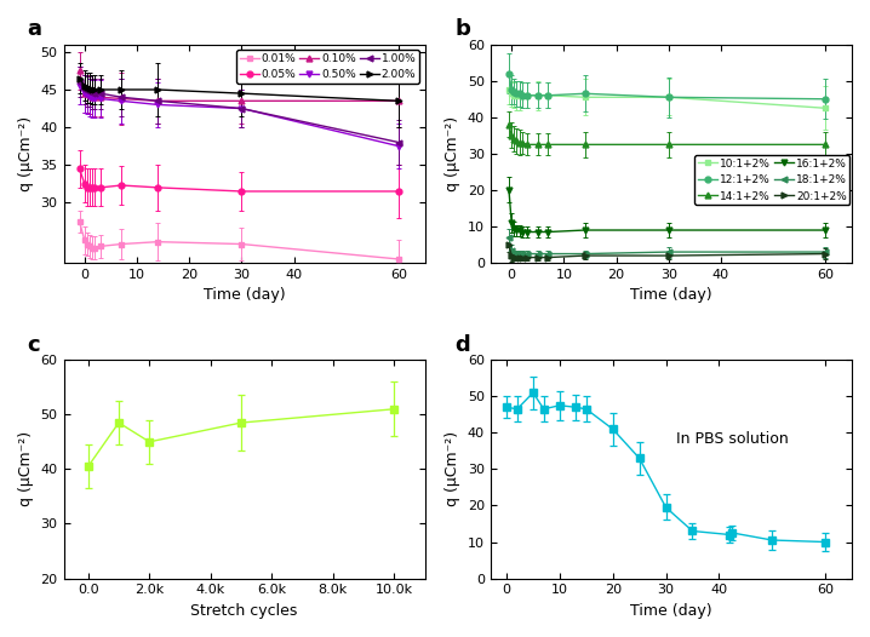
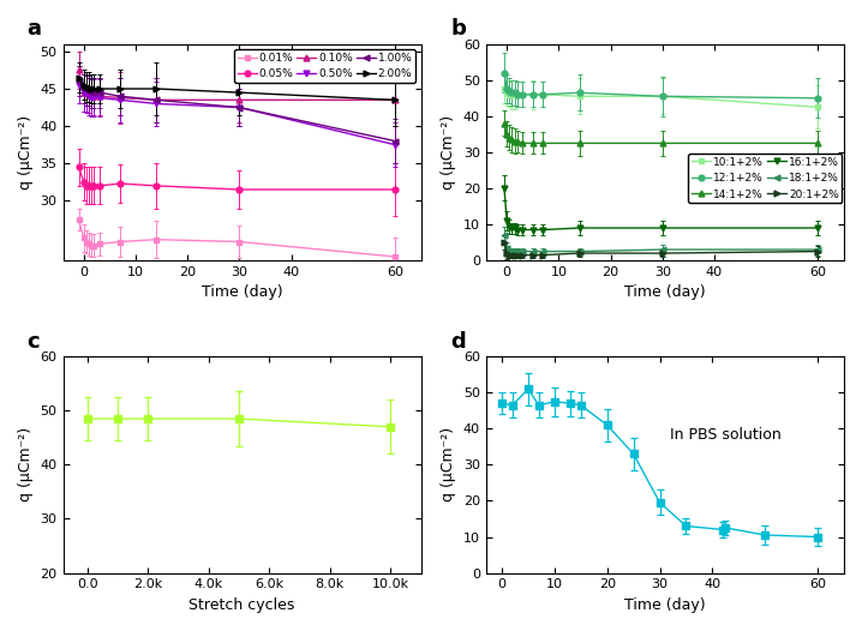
0.0: 40.5 -> 48.5
2.0k: 45.0 -> 48.5
10.0k: 51.0 -> 47.0
